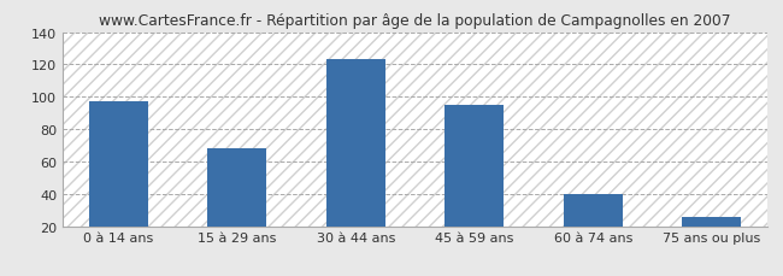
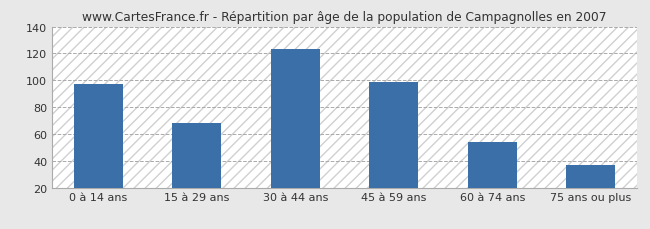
45 à 59 ans: 95 -> 99
60 à 74 ans: 40 -> 54
75 ans ou plus: 26 -> 37
